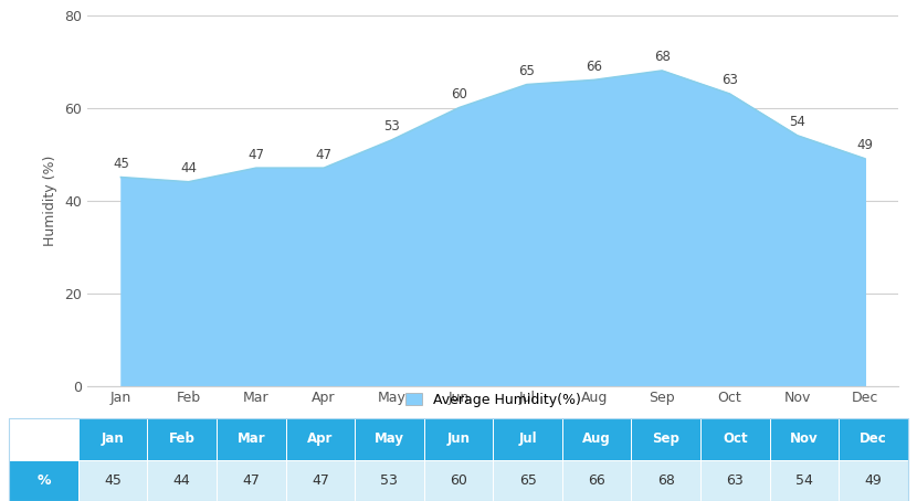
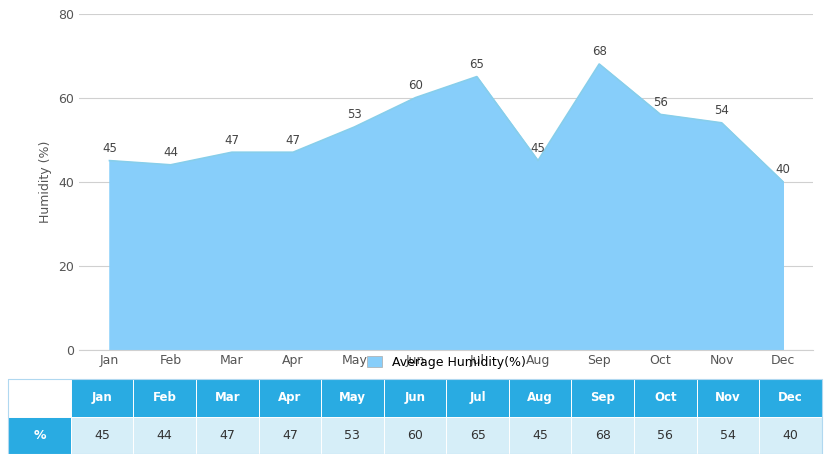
Aug: 66 -> 45
Oct: 63 -> 56
Dec: 49 -> 40
